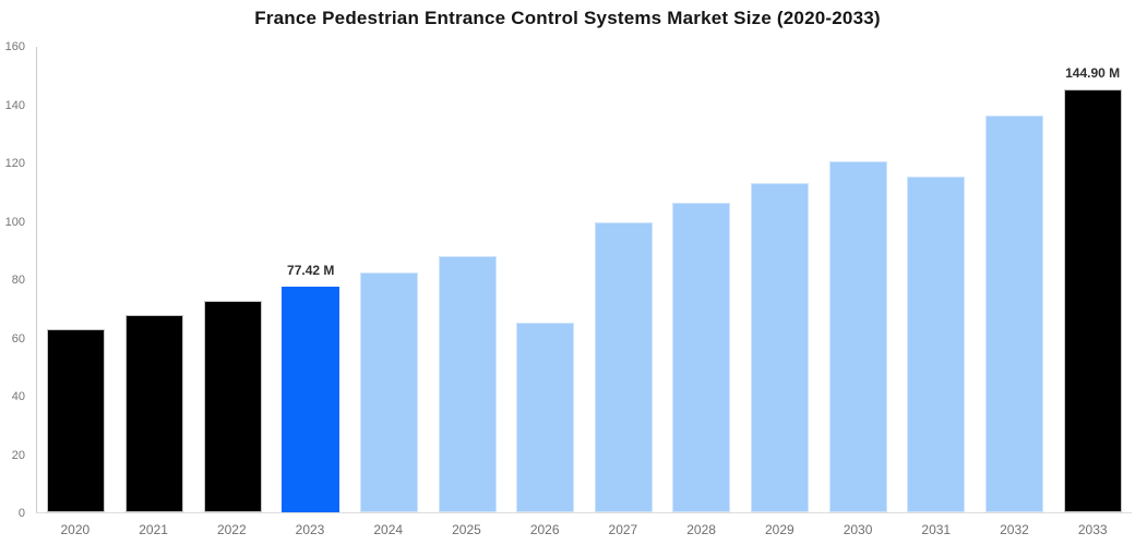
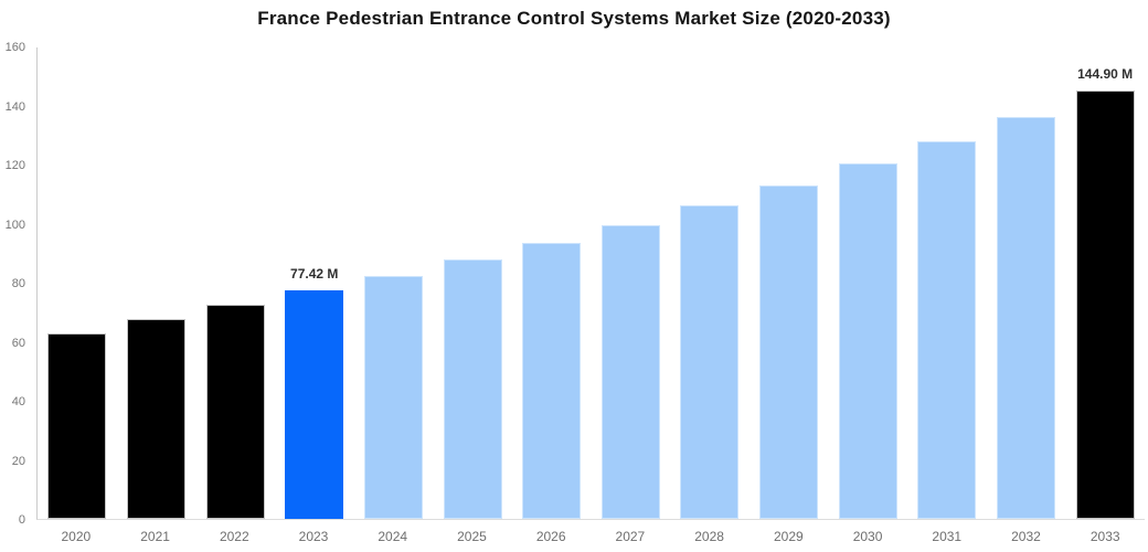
2026: 65 -> 93
2031: 115 -> 128
